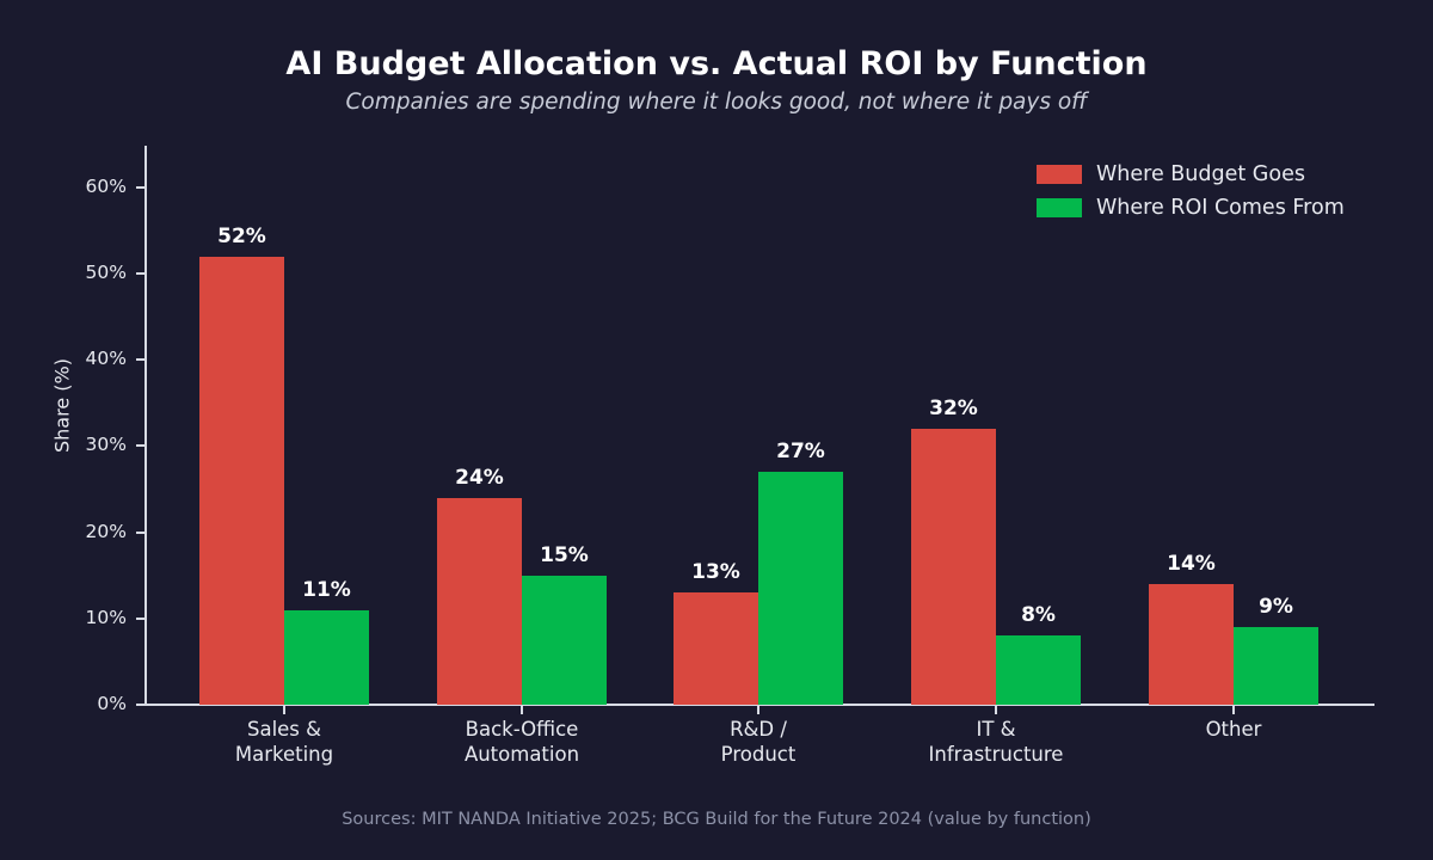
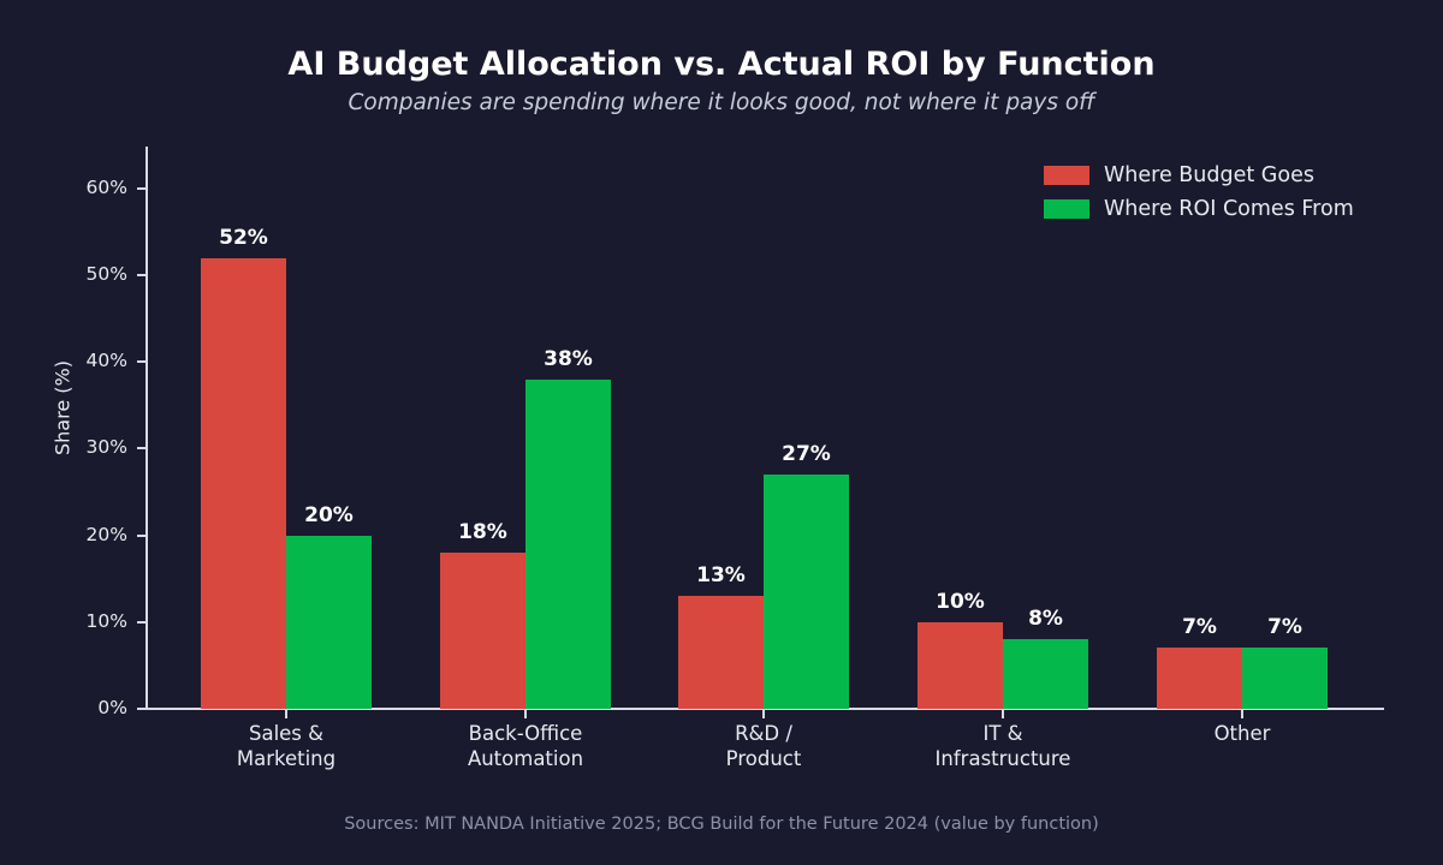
Where ROI Comes From/Sales & Marketing: 11% -> 20%
Where Budget Goes/Back-Office Automation: 24% -> 18%
Where ROI Comes From/Back-Office Automation: 15% -> 38%
Where Budget Goes/IT & Infrastructure: 32% -> 10%
Where Budget Goes/Other: 14% -> 7%
Where ROI Comes From/Other: 9% -> 7%
